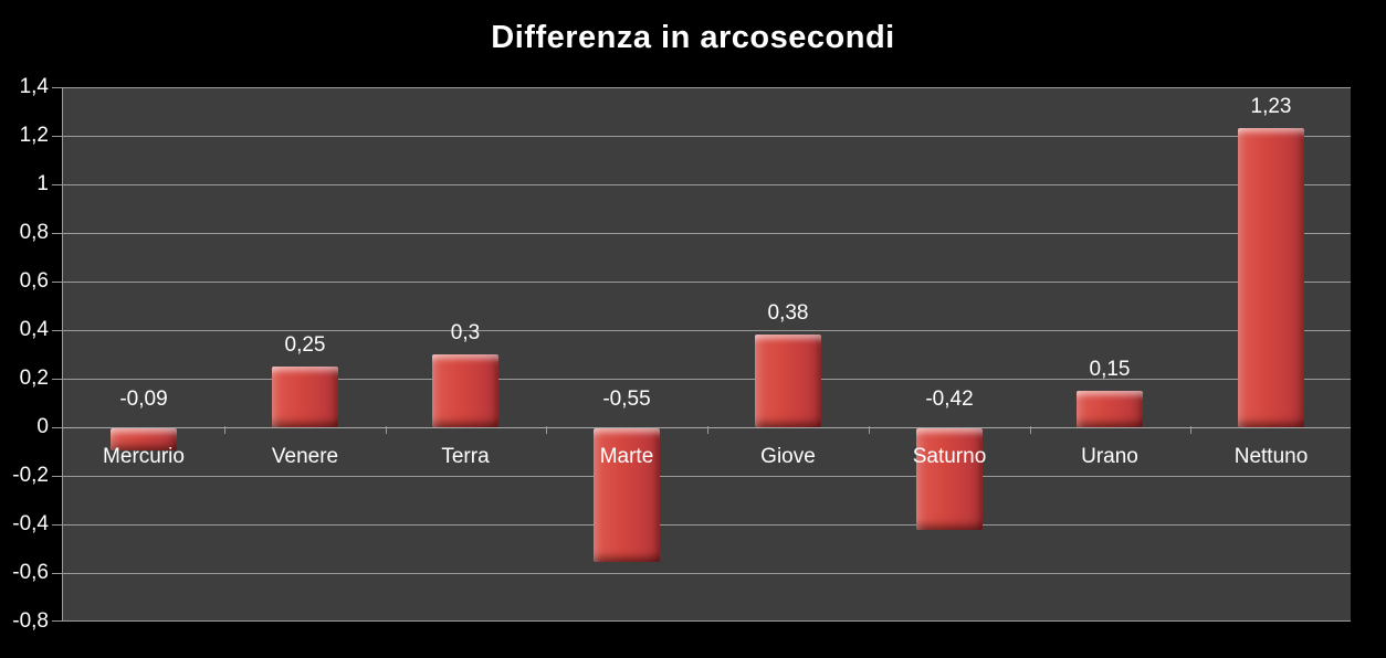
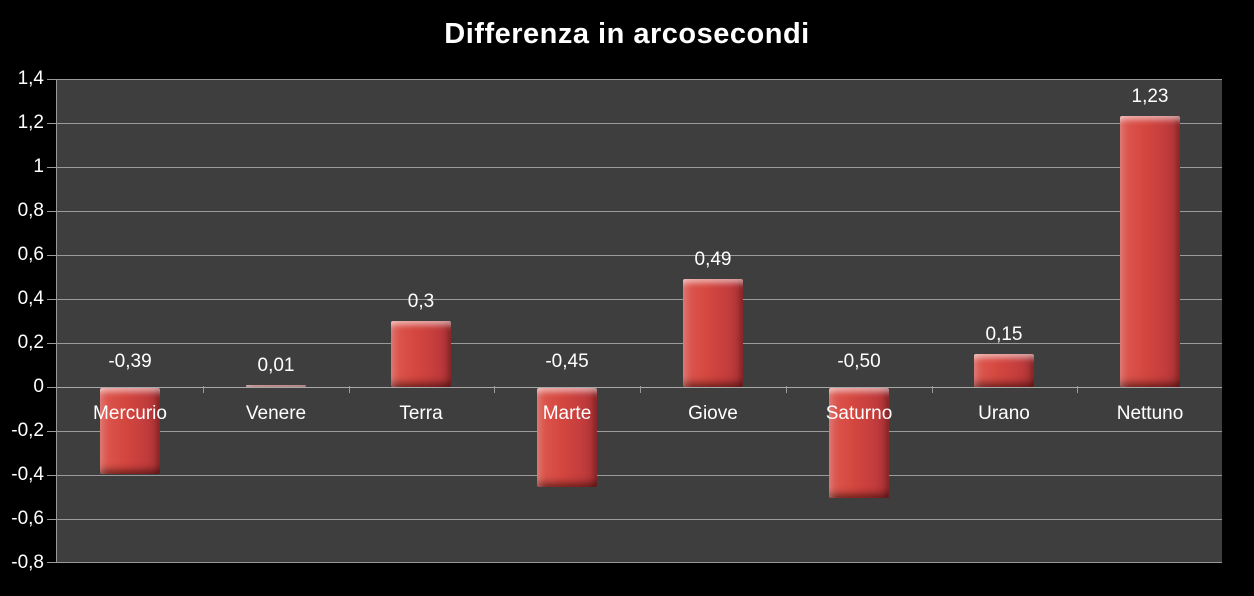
Mercurio: -0,09 -> -0,39
Venere: 0,25 -> 0,01
Marte: -0,55 -> -0,45
Giove: 0,38 -> 0,49
Saturno: -0,42 -> -0,50
